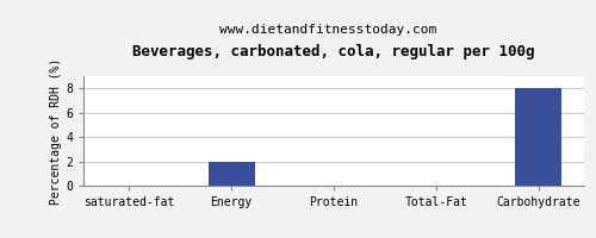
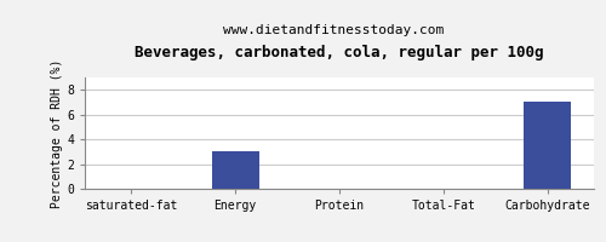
Energy: 2 -> 3
Carbohydrate: 8 -> 7
